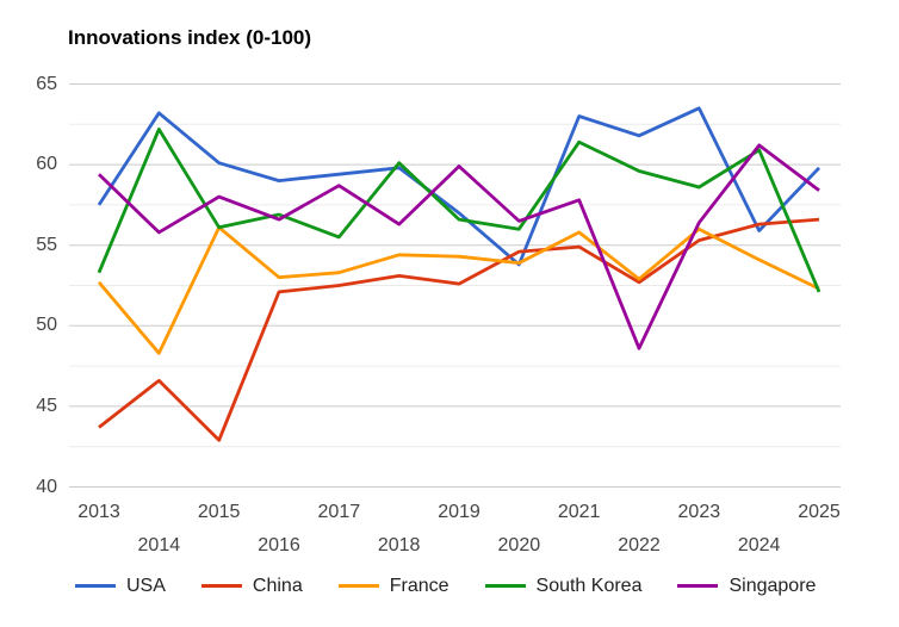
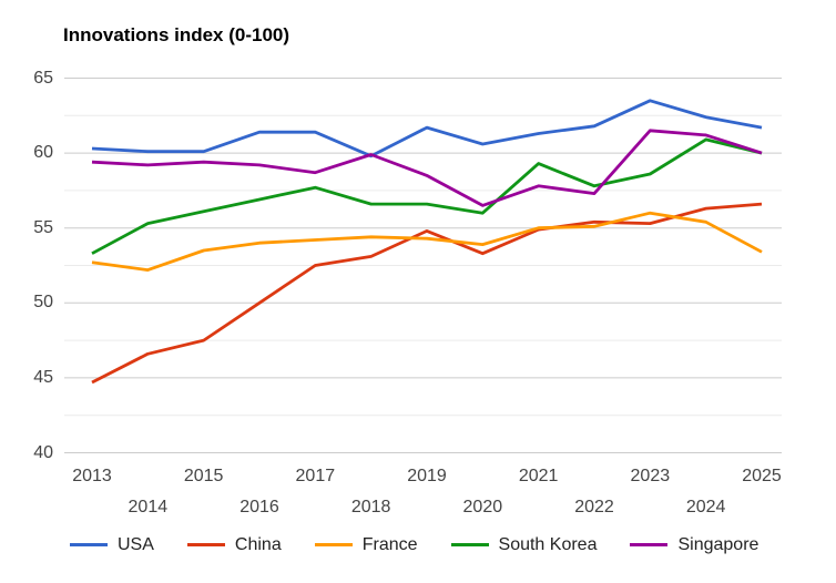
USA/2013: 57.5 -> 60.3
China/2013: 43.7 -> 44.7
USA/2014: 63.2 -> 60.1
France/2014: 48.3 -> 52.2
South Korea/2014: 62.2 -> 55.3
Singapore/2014: 55.8 -> 59.2
China/2015: 42.9 -> 47.5
France/2015: 56.1 -> 53.5
Singapore/2015: 58.0 -> 59.4
USA/2016: 59.0 -> 61.4
China/2016: 52.1 -> 50.0
France/2016: 53.0 -> 54.0
Singapore/2016: 56.6 -> 59.2
USA/2017: 59.4 -> 61.4
France/2017: 53.3 -> 54.2
South Korea/2017: 55.5 -> 57.7
South Korea/2018: 60.1 -> 56.6
Singapore/2018: 56.3 -> 59.9
USA/2019: 57.0 -> 61.7
China/2019: 52.6 -> 54.8
Singapore/2019: 59.9 -> 58.5
USA/2020: 53.8 -> 60.6
China/2020: 54.6 -> 53.3
USA/2021: 63.0 -> 61.3
France/2021: 55.8 -> 55.0
South Korea/2021: 61.4 -> 59.3
China/2022: 52.7 -> 55.4
France/2022: 52.9 -> 55.1
South Korea/2022: 59.6 -> 57.8
Singapore/2022: 48.6 -> 57.3
Singapore/2023: 56.4 -> 61.5
USA/2024: 55.9 -> 62.4
France/2024: 54.1 -> 55.4
USA/2025: 59.8 -> 61.7
France/2025: 52.3 -> 53.4
South Korea/2025: 52.1 -> 60.0
Singapore/2025: 58.4 -> 60.0
